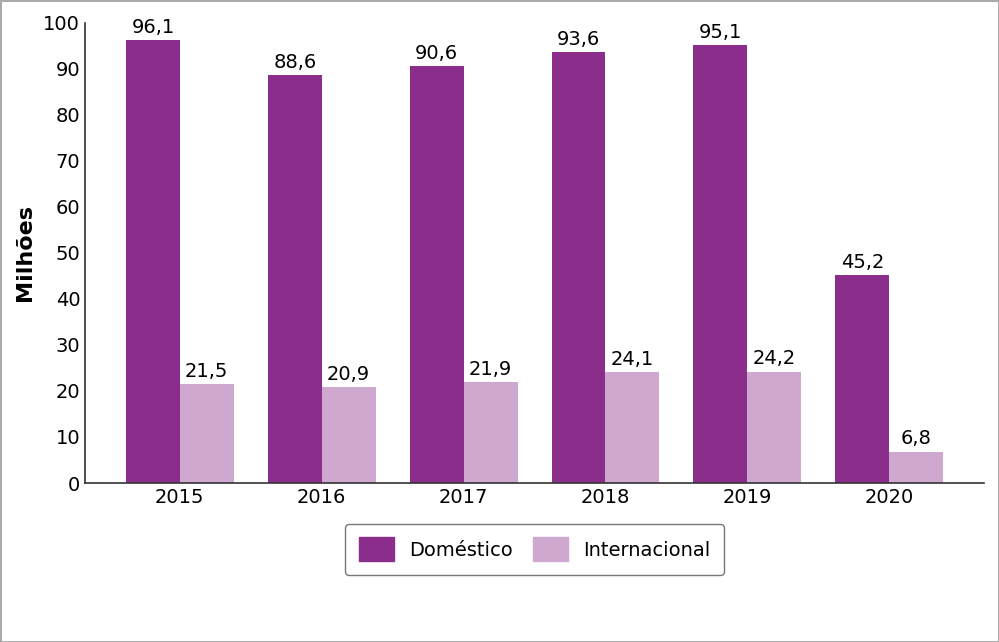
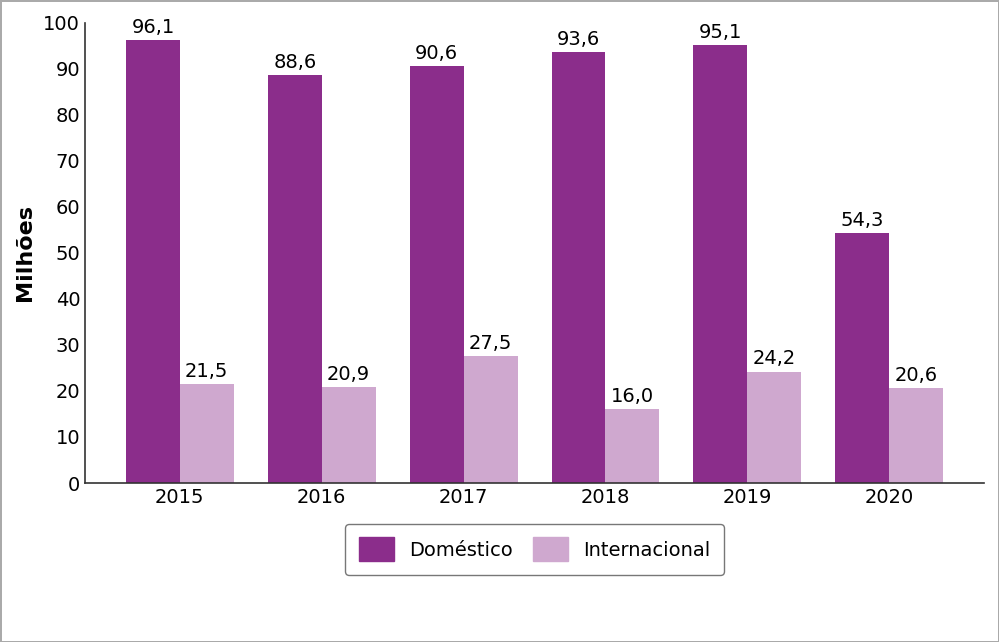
Internacional/2017: 21,9 -> 27,5
Internacional/2018: 24,1 -> 16,0
Doméstico/2020: 45,2 -> 54,3
Internacional/2020: 6,8 -> 20,6
